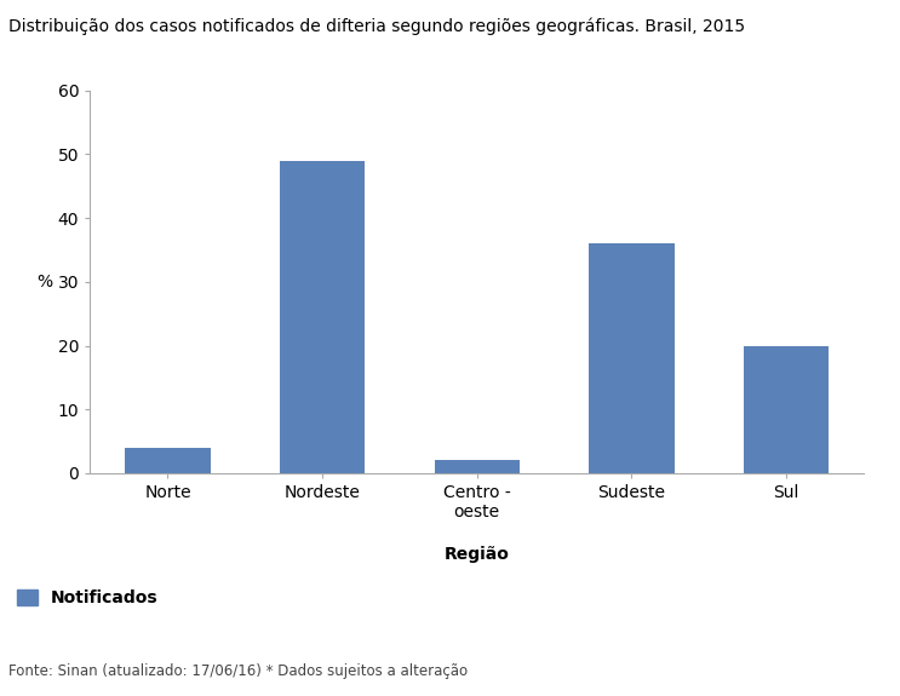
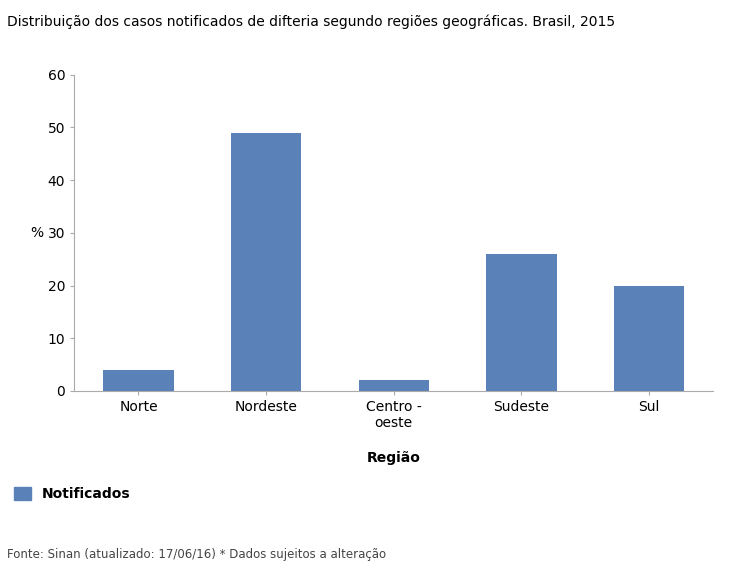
Sudeste: 36 -> 26
